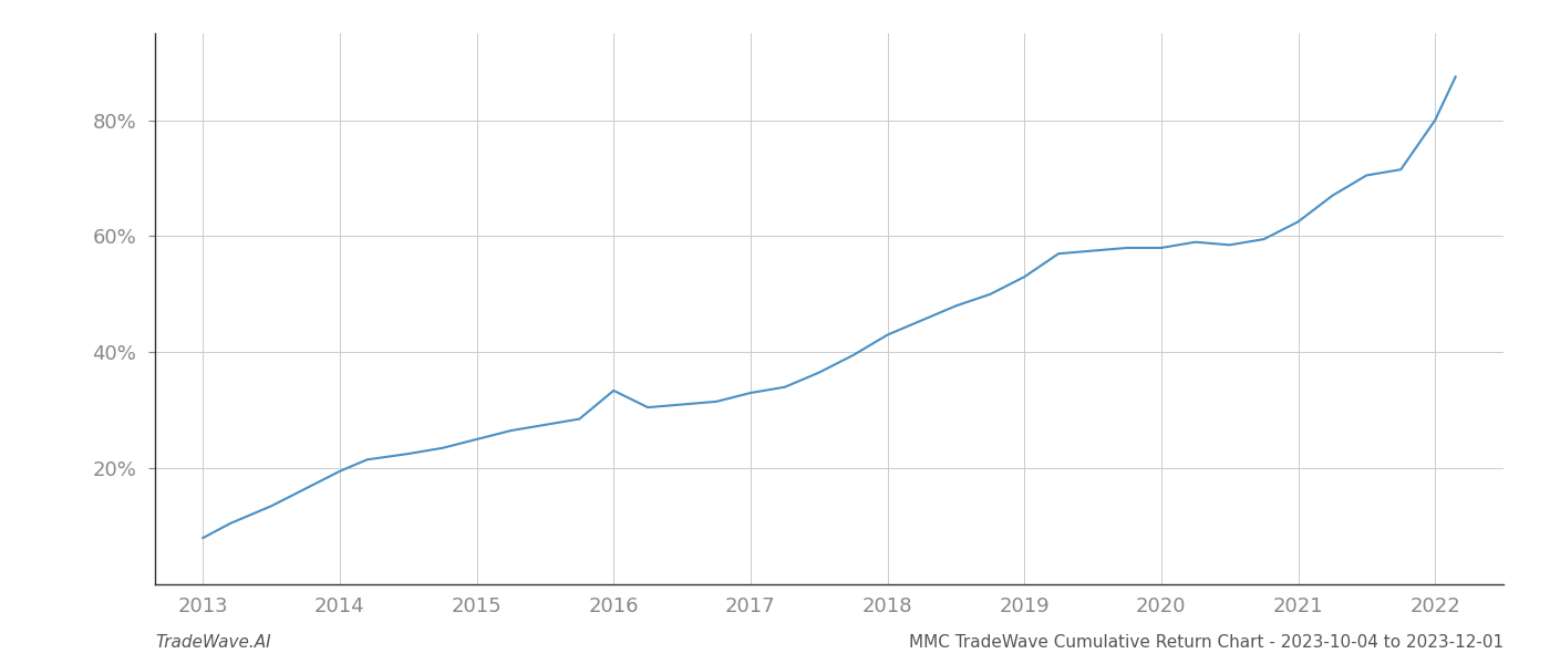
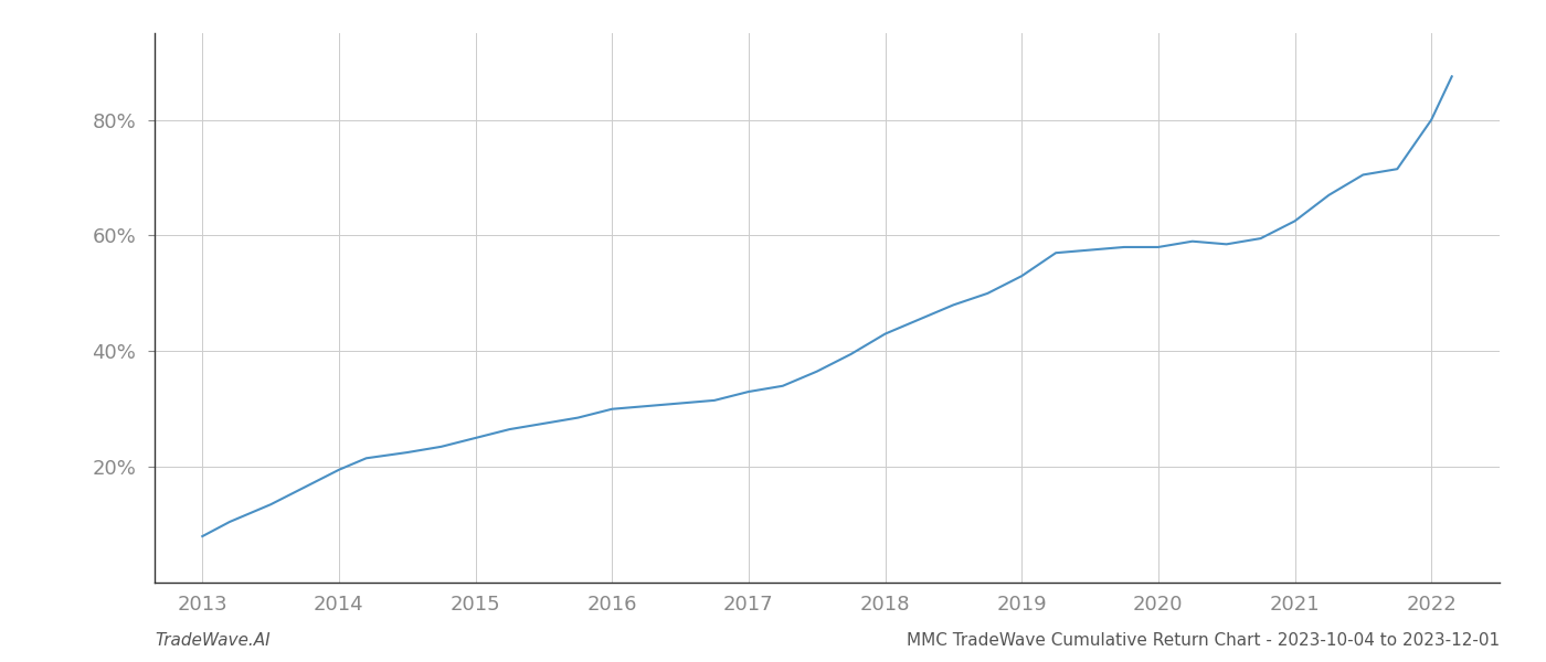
2016: 33.4% -> 30.0%
